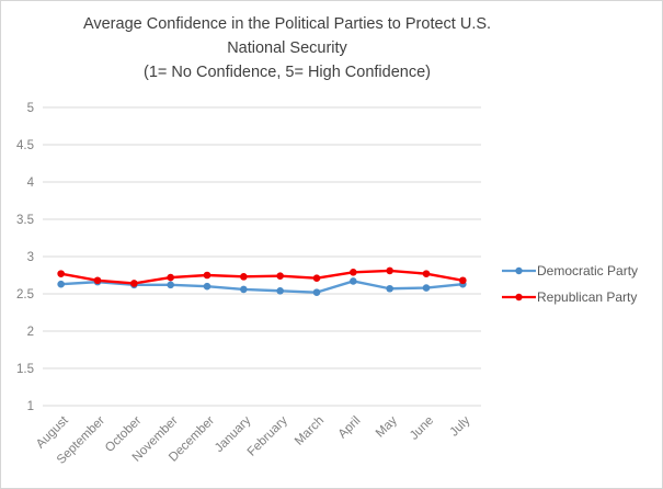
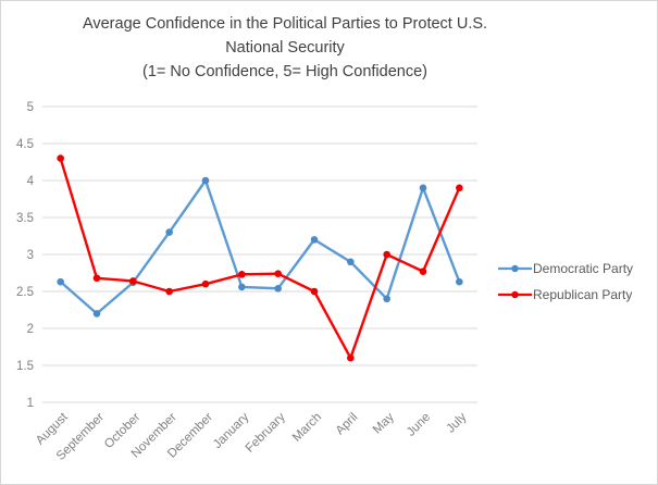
Republican Party/August: 2.8 -> 4.3
Democratic Party/September: 2.7 -> 2.2
Democratic Party/November: 2.6 -> 3.3
Republican Party/November: 2.7 -> 2.5
Democratic Party/December: 2.6 -> 4.0
Republican Party/December: 2.8 -> 2.6
Democratic Party/March: 2.5 -> 3.2
Republican Party/March: 2.7 -> 2.5
Democratic Party/April: 2.7 -> 2.9
Republican Party/April: 2.8 -> 1.6
Democratic Party/May: 2.6 -> 2.4
Republican Party/May: 2.8 -> 3.0
Democratic Party/June: 2.6 -> 3.9
Republican Party/July: 2.7 -> 3.9
